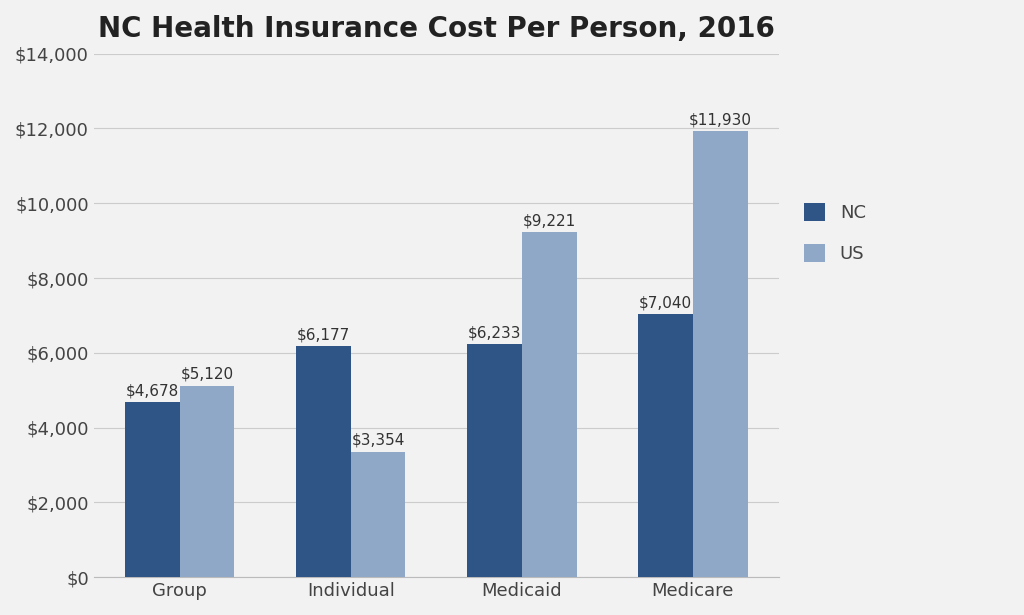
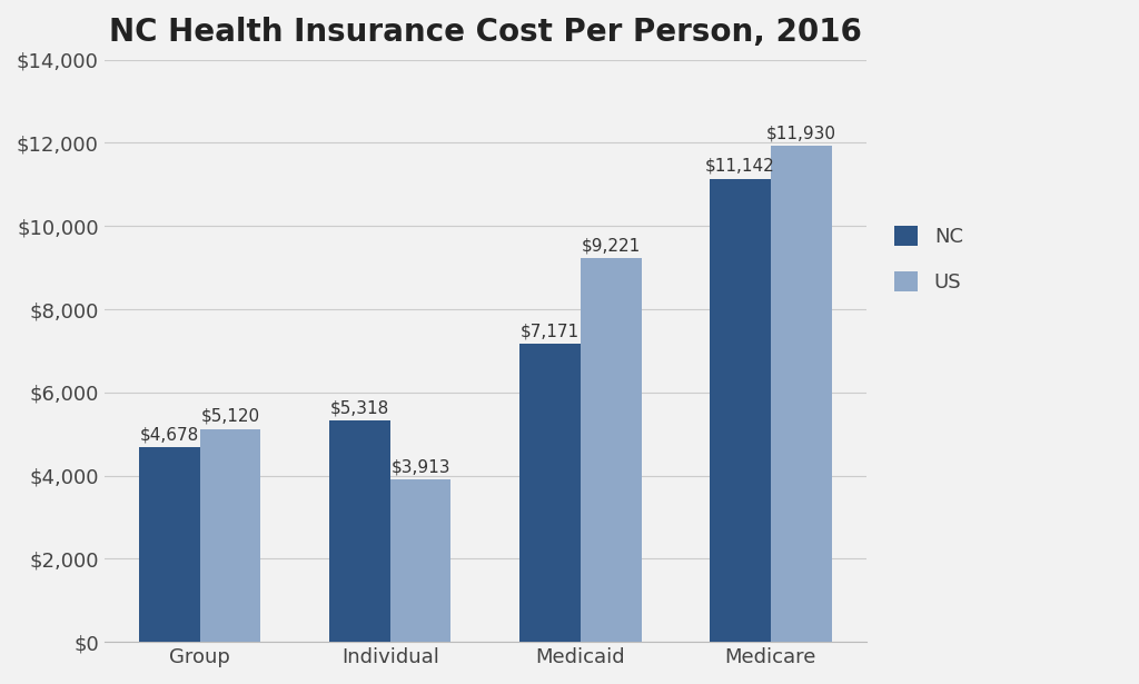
NC/Individual: $6,177 -> $5,318
US/Individual: $3,354 -> $3,913
NC/Medicaid: $6,233 -> $7,171
NC/Medicare: $7,040 -> $11,142
